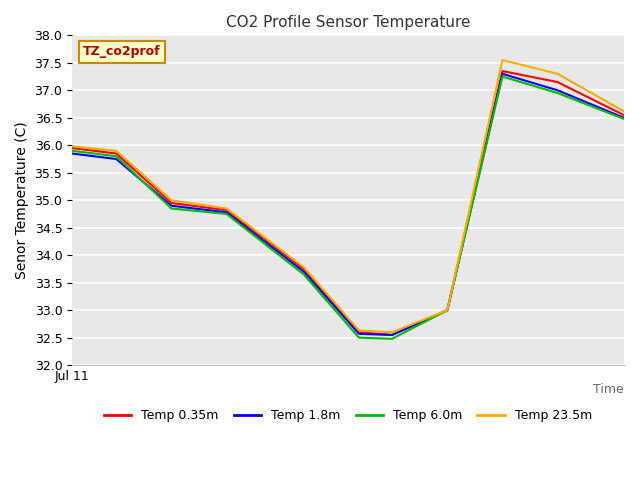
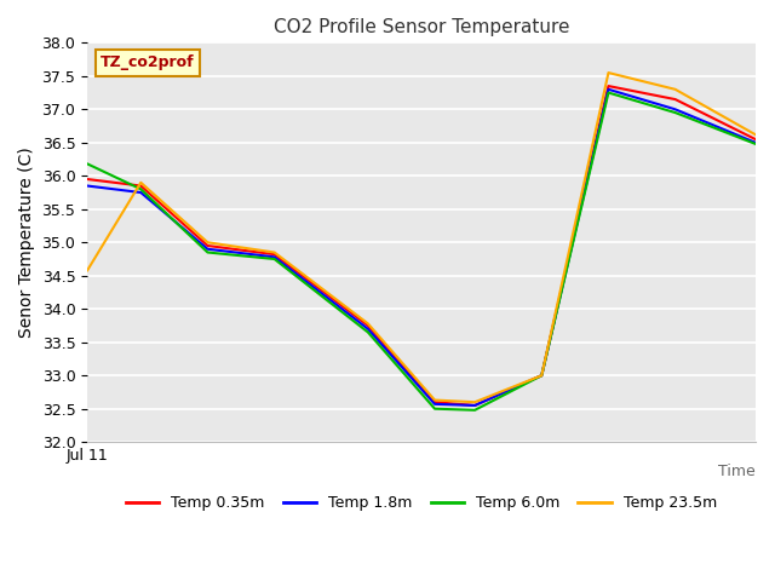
Temp 6.0m/Jul 11: 35.90 -> 36.18
Temp 23.5m/Jul 11: 35.98 -> 34.58
